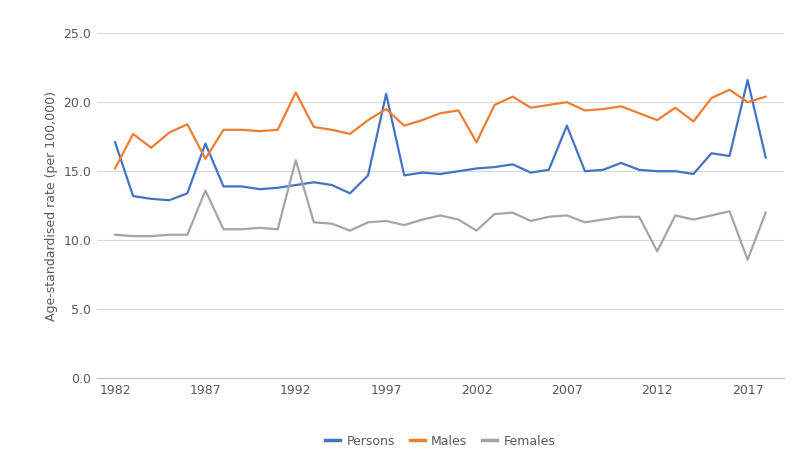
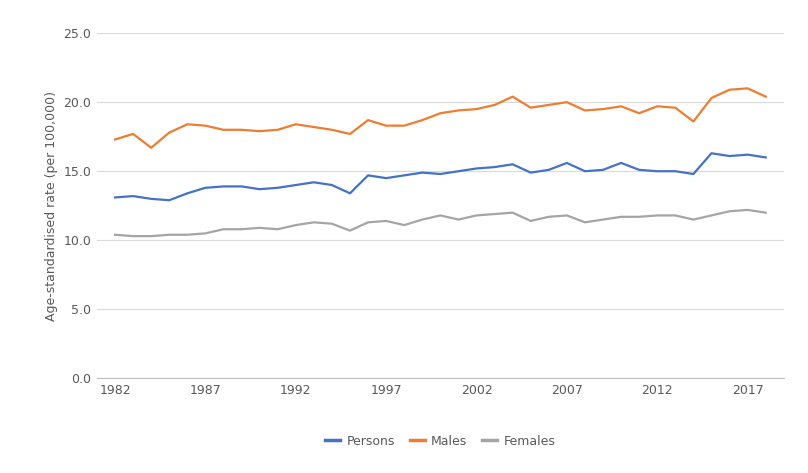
Persons/1982: 17.1 -> 13.1
Males/1982: 15.2 -> 17.3
Persons/1987: 17.0 -> 13.8
Males/1987: 15.9 -> 18.3
Females/1987: 13.6 -> 10.5
Males/1992: 20.7 -> 18.4
Females/1992: 15.8 -> 11.1
Persons/1997: 20.6 -> 14.5
Males/1997: 19.5 -> 18.3
Males/2002: 17.1 -> 19.5
Females/2002: 10.7 -> 11.8
Persons/2007: 18.3 -> 15.6
Males/2012: 18.7 -> 19.7
Females/2012: 9.2 -> 11.8
Persons/2017: 21.6 -> 16.2
Males/2017: 20.0 -> 21.0
Females/2017: 8.6 -> 12.2
